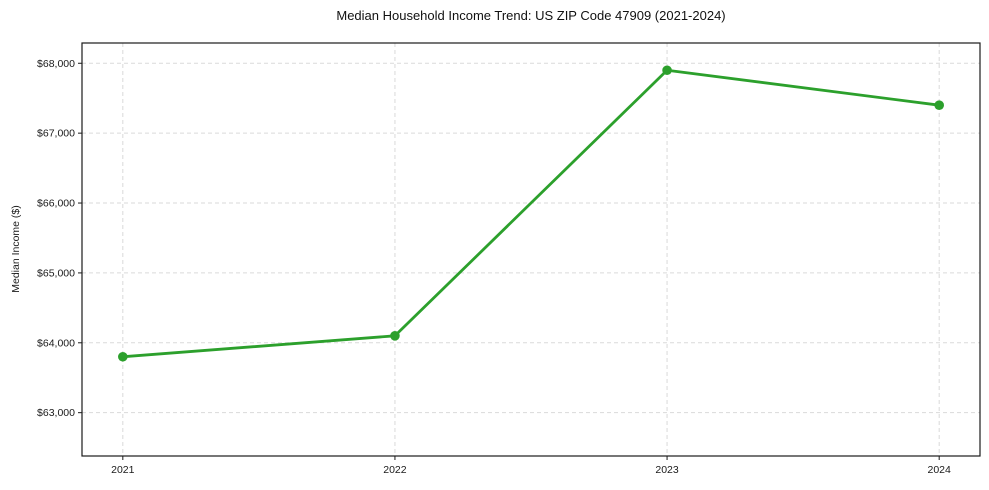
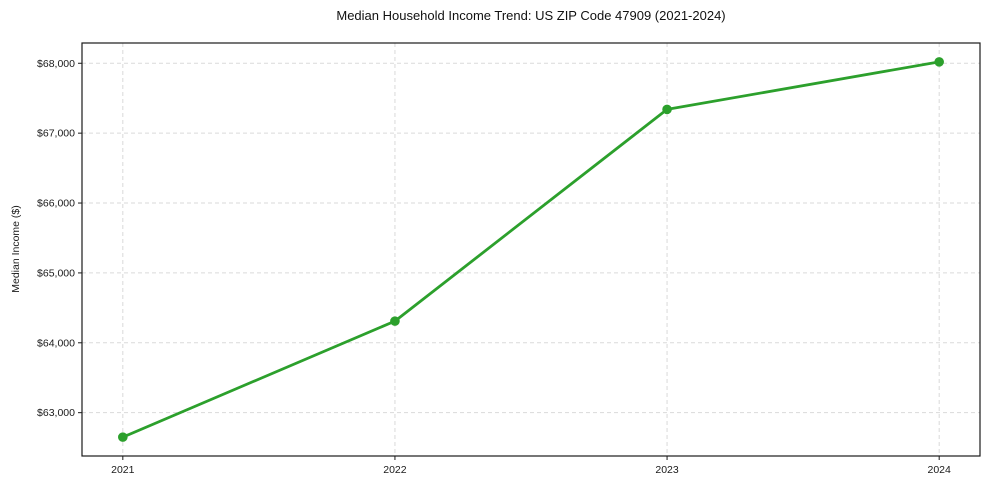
2021: $63800 -> $62600
2022: $64100 -> $64300
2023: $67900 -> $67300
2024: $67400 -> $68000
